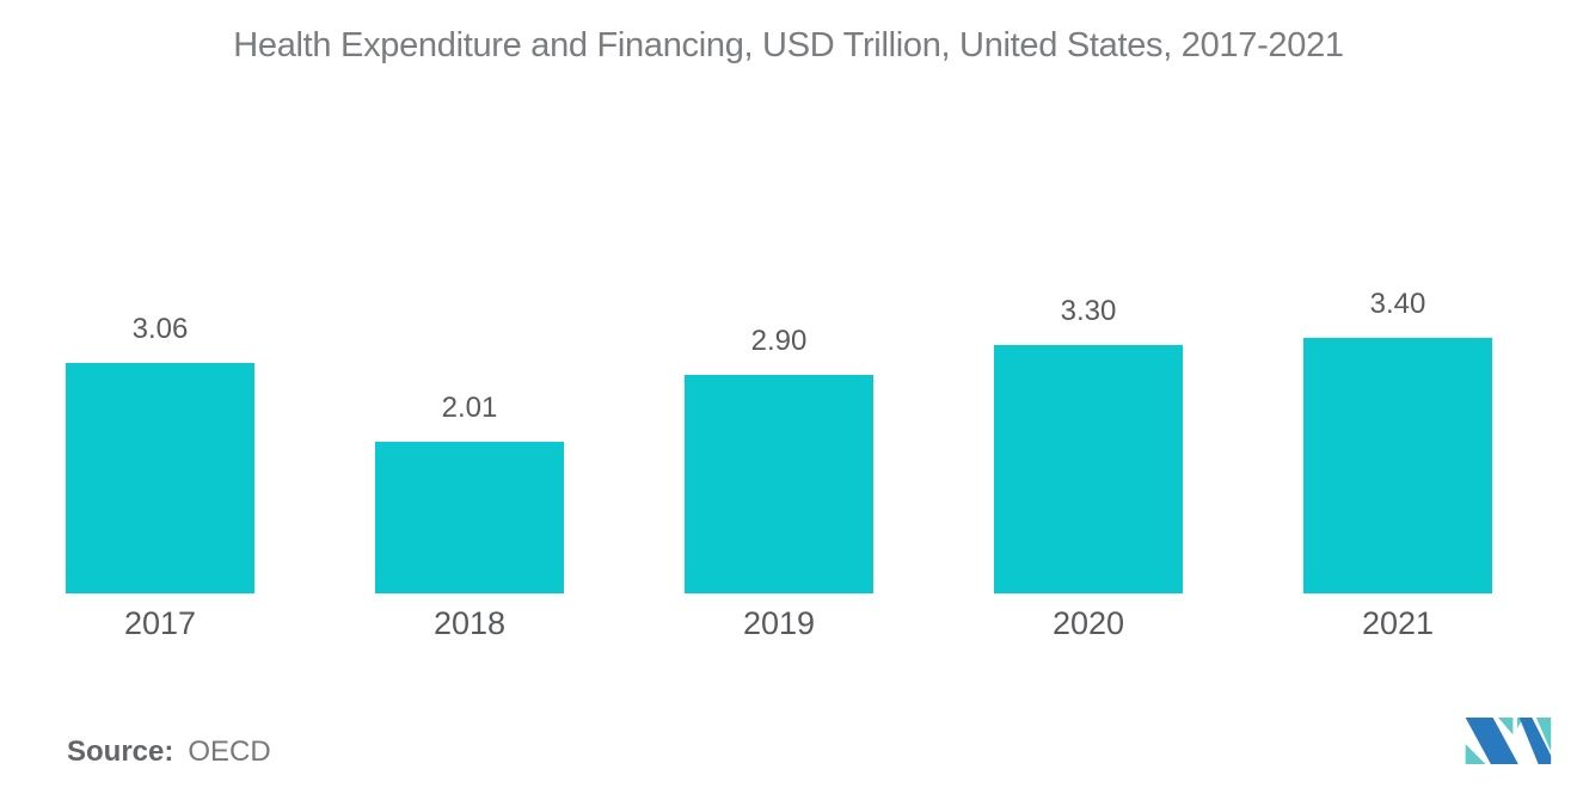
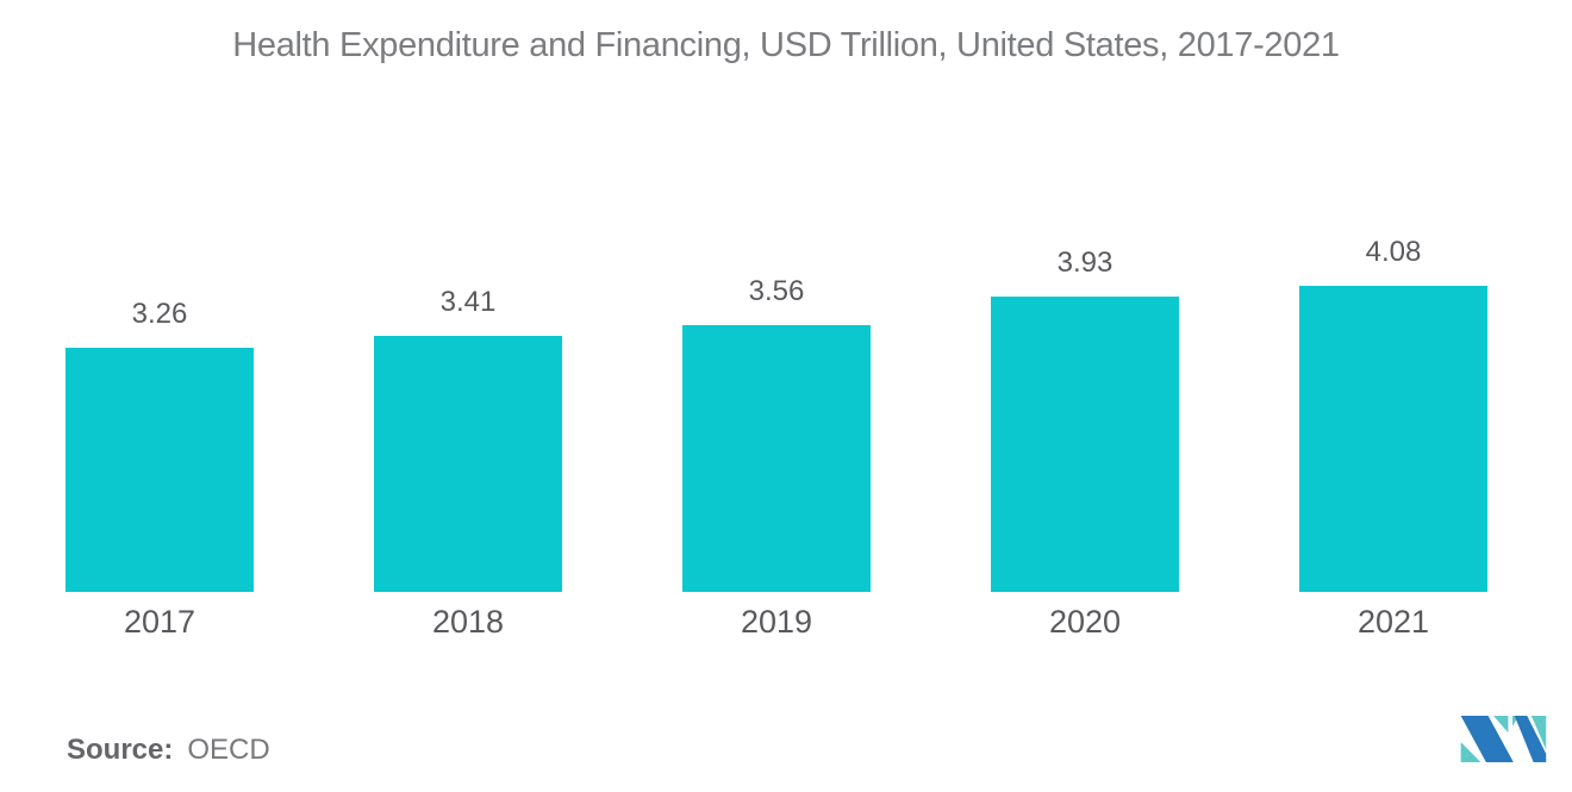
2017: 3.06 -> 3.26
2018: 2.01 -> 3.41
2019: 2.90 -> 3.56
2020: 3.30 -> 3.93
2021: 3.40 -> 4.08
